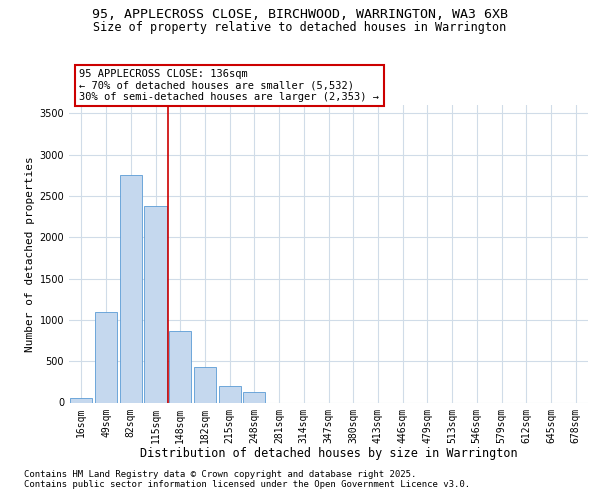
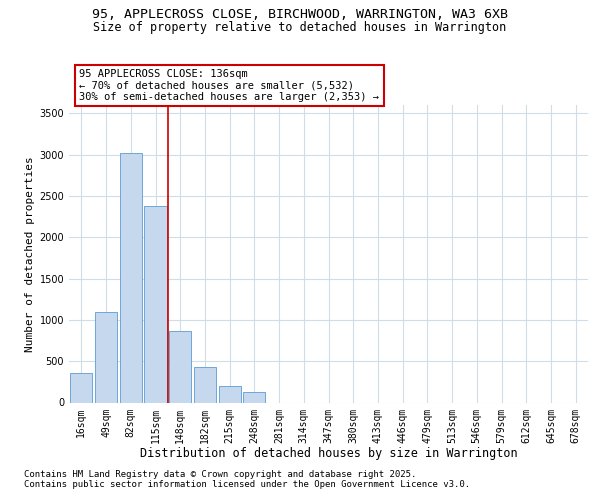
16sqm: 60 -> 360
82sqm: 2750 -> 3020
